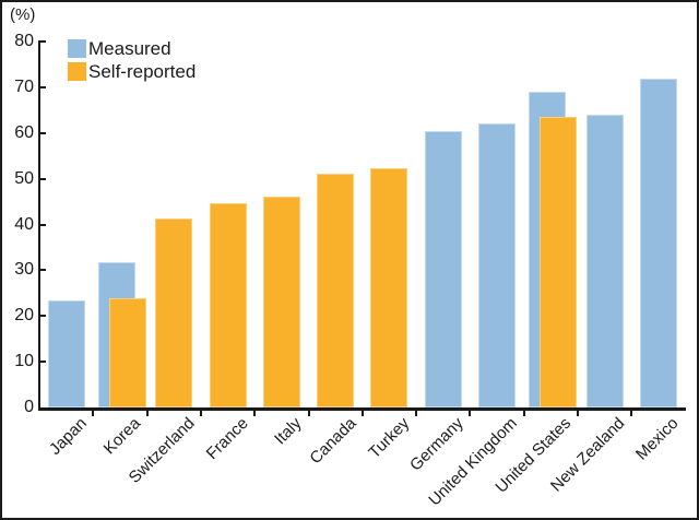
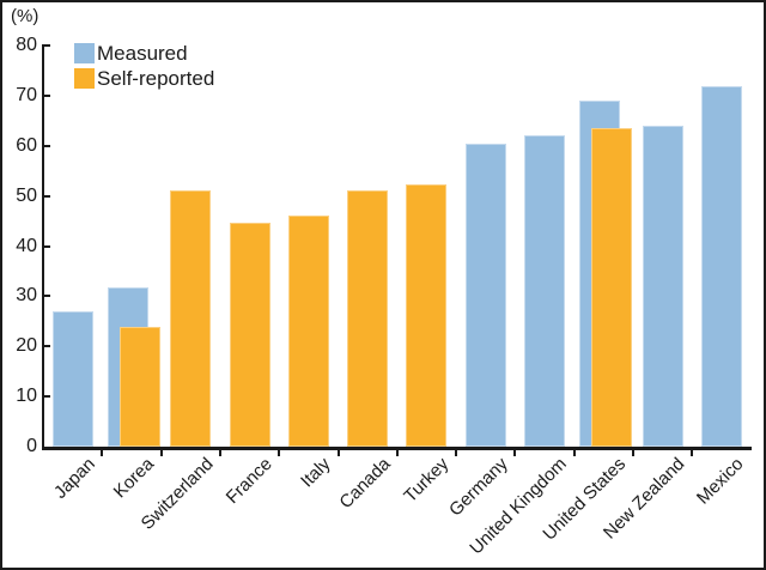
Measured/Japan: 23 -> 27
Self-reported/Switzerland: 41 -> 51
